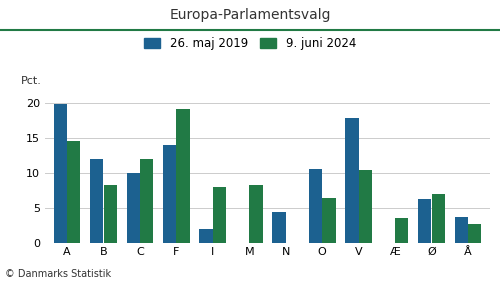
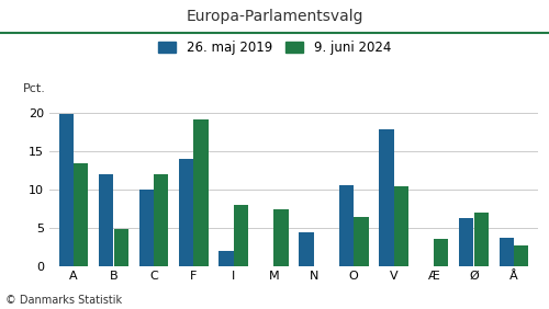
9. juni 2024/A: 14.5 -> 13.4
9. juni 2024/B: 8.3 -> 4.8
9. juni 2024/M: 8.3 -> 7.4
